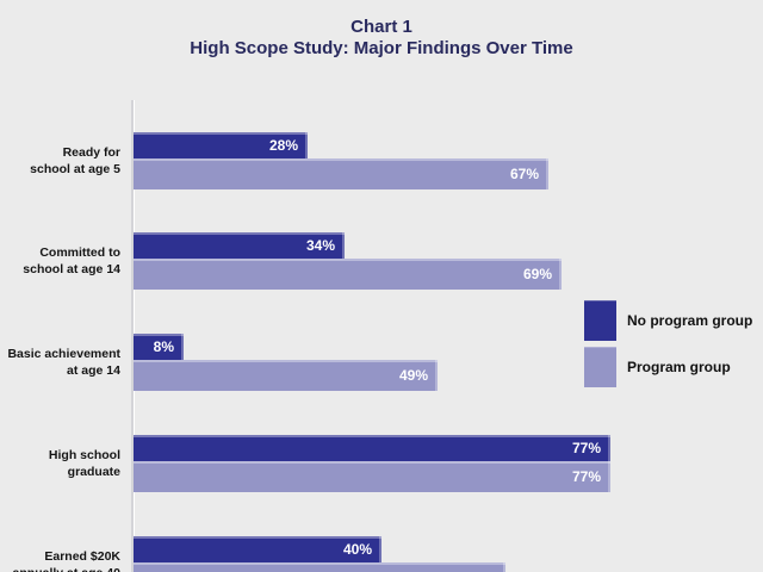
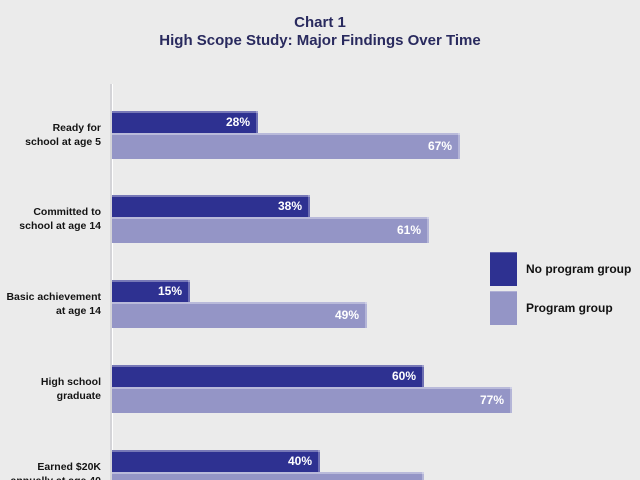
No program group/Committed to school at age 14: 34% -> 38%
Program group/Committed to school at age 14: 69% -> 61%
No program group/Basic achievement at age 14: 8% -> 15%
No program group/High school graduate: 77% -> 60%
